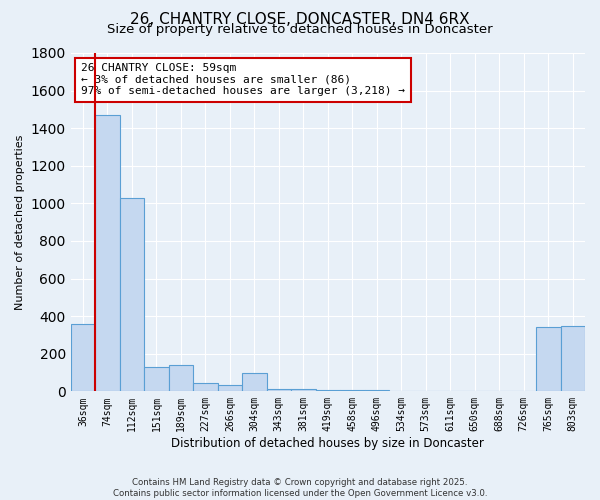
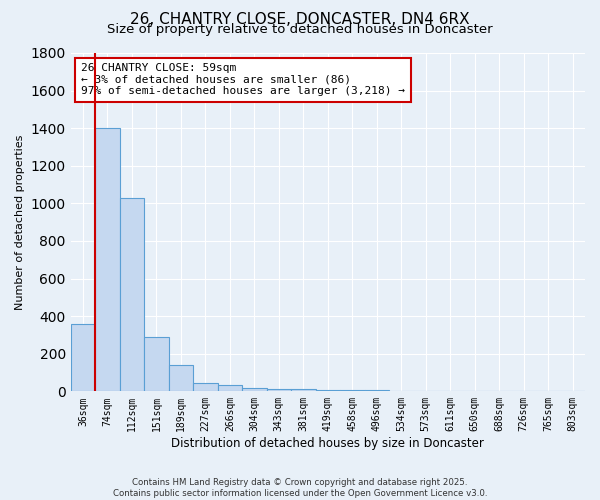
74sqm: 1470 -> 1400
151sqm: 130 -> 290
304sqm: 100 -> 20
765sqm: 340 -> 0
803sqm: 350 -> 0
